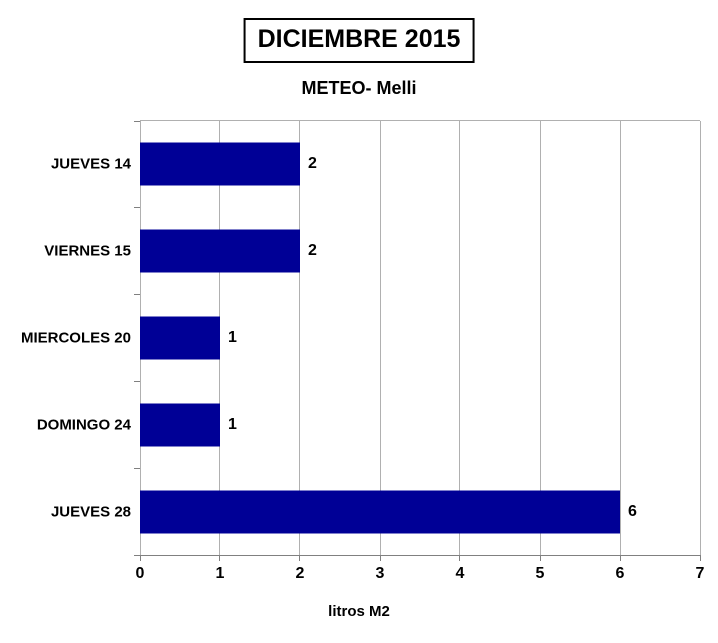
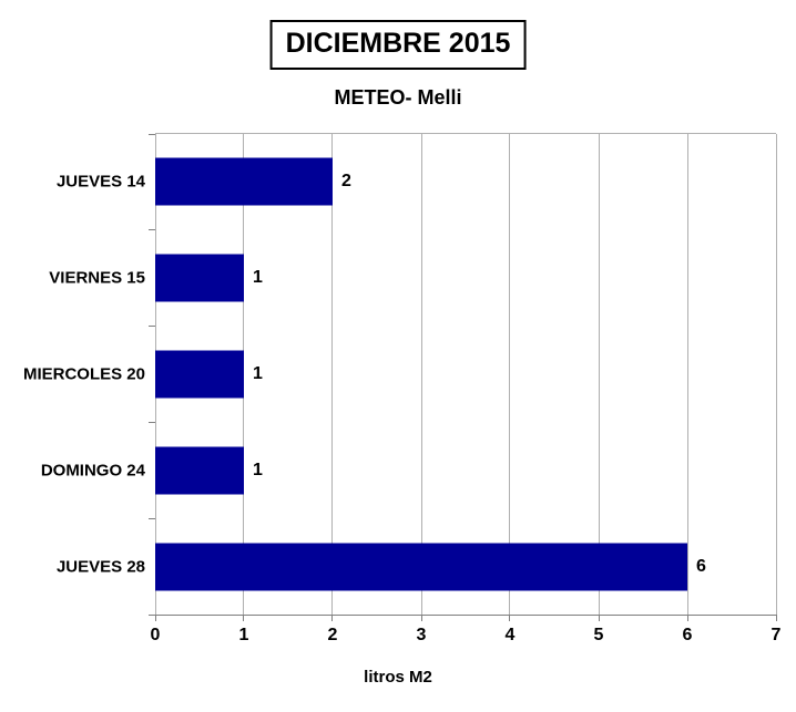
VIERNES 15: 2 -> 1
